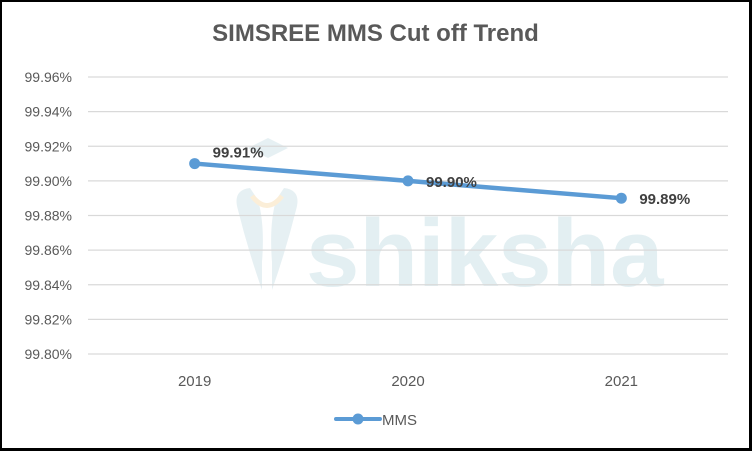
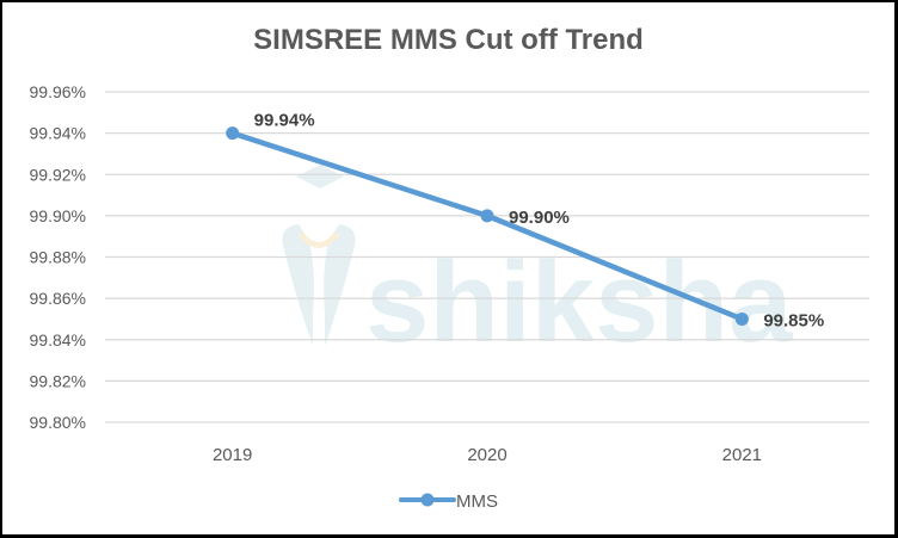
2019: 99.91% -> 99.94%
2021: 99.89% -> 99.85%
